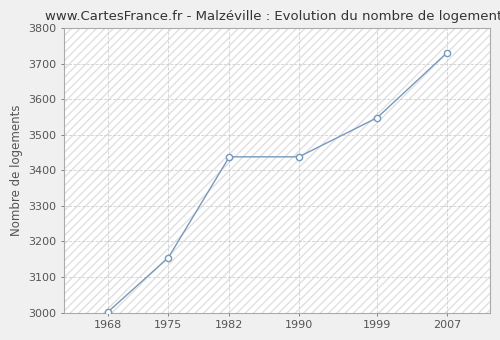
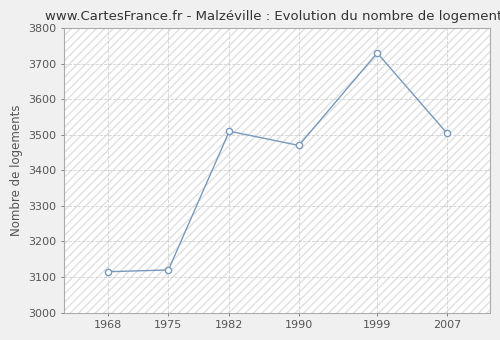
1968: 3001 -> 3115
1975: 3155 -> 3120
1982: 3438 -> 3510
1990: 3438 -> 3470
1999: 3548 -> 3730
2007: 3730 -> 3505
